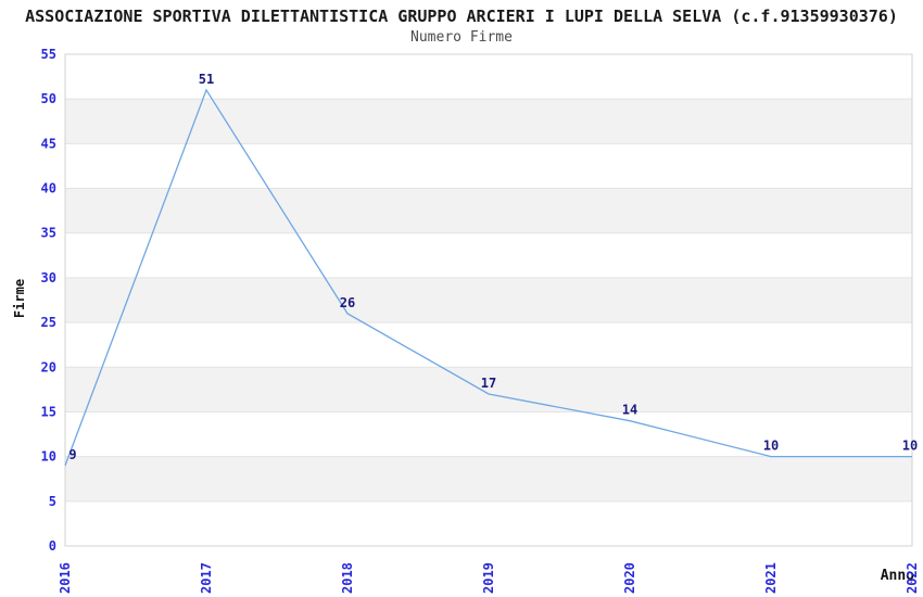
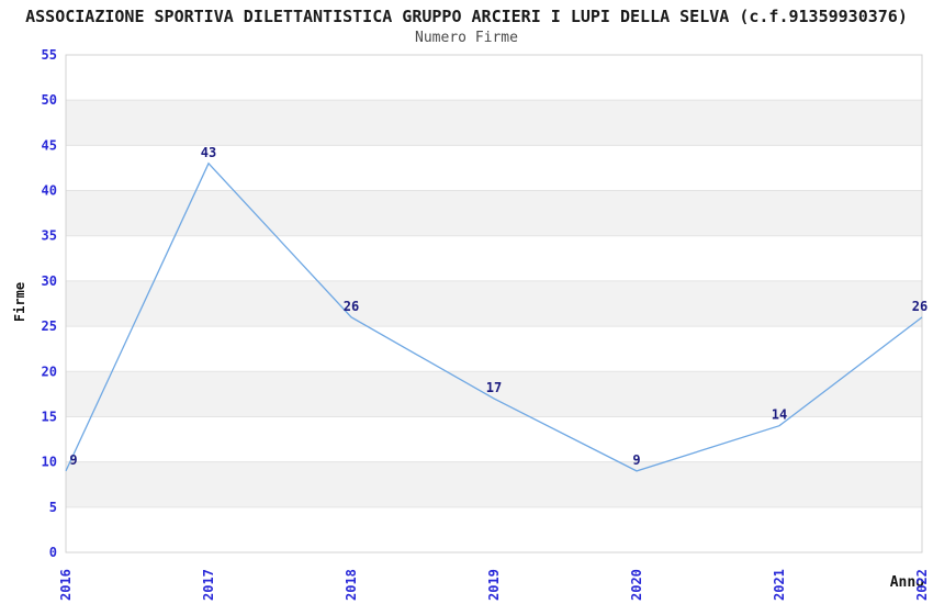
2017: 51 -> 43
2020: 14 -> 9
2021: 10 -> 14
2022: 10 -> 26
